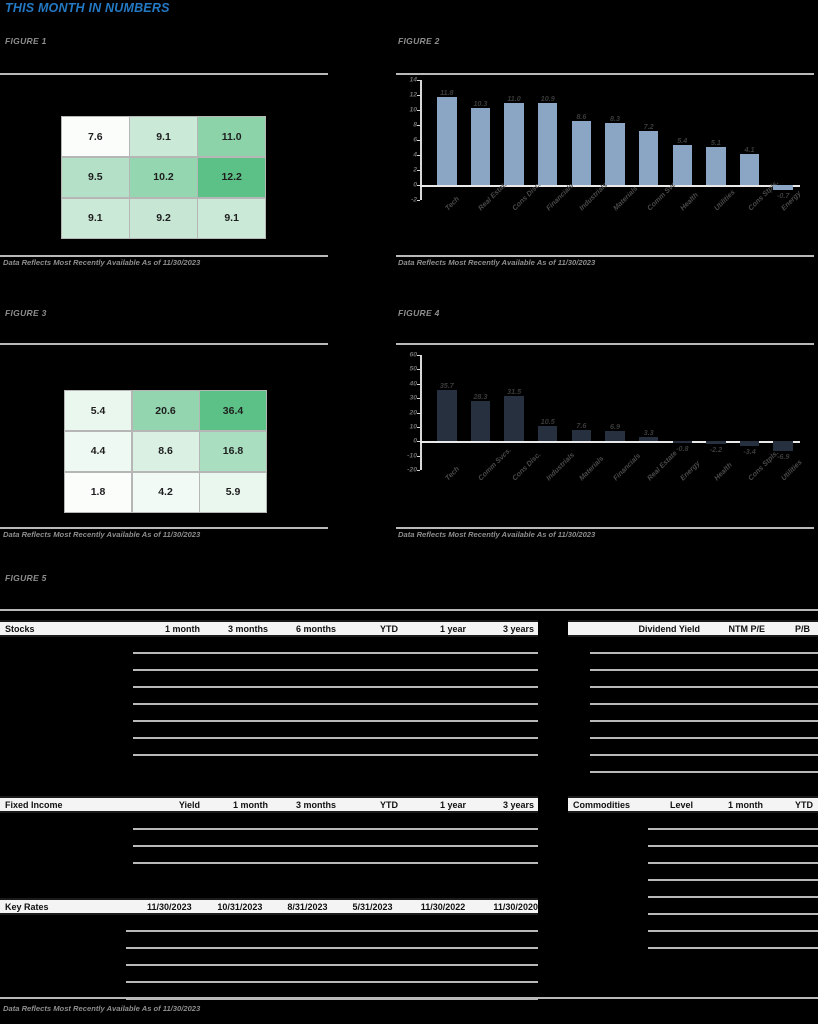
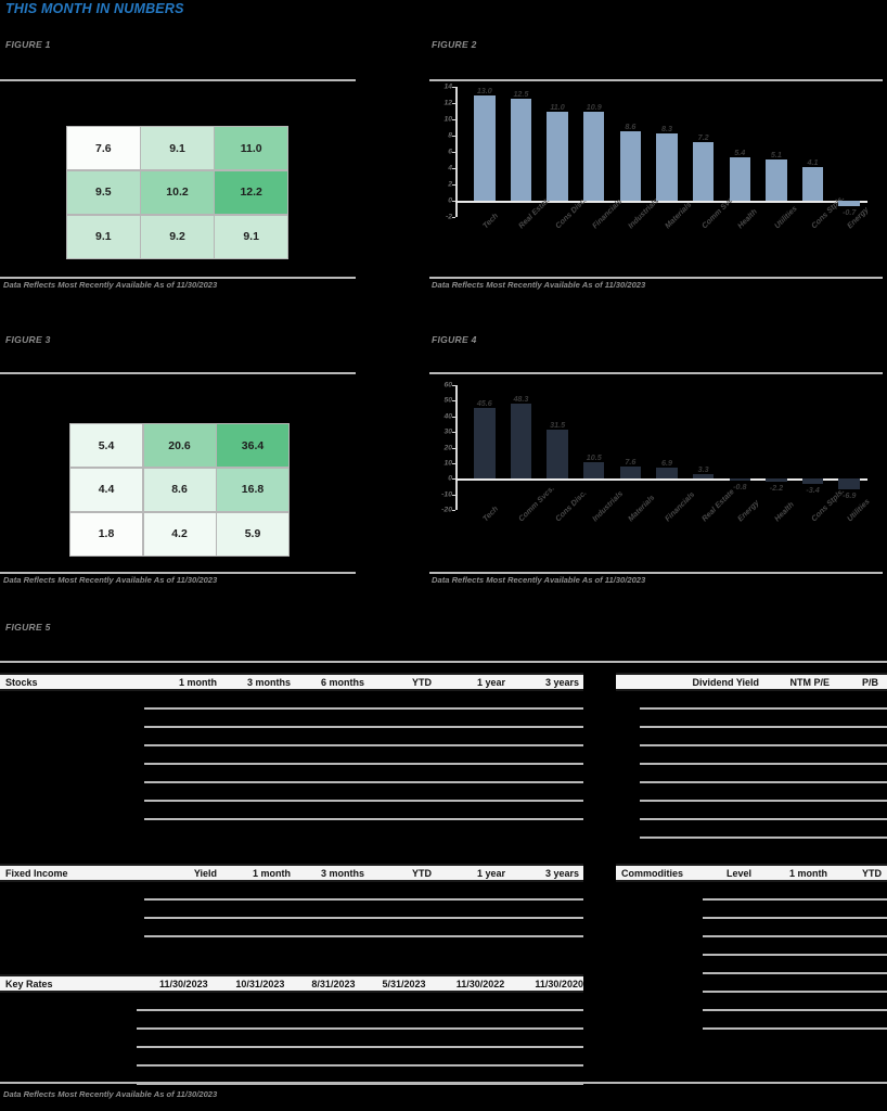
FIGURE 2/Tech: 11.8 -> 13.0
FIGURE 2/Real Estate: 10.3 -> 12.5
FIGURE 4/Tech: 35.7 -> 45.6
FIGURE 4/Comm Svcs.: 28.3 -> 48.3
